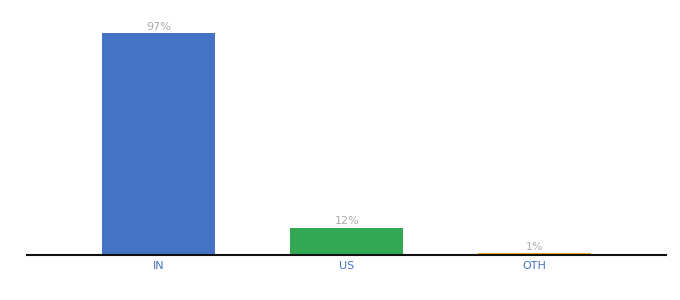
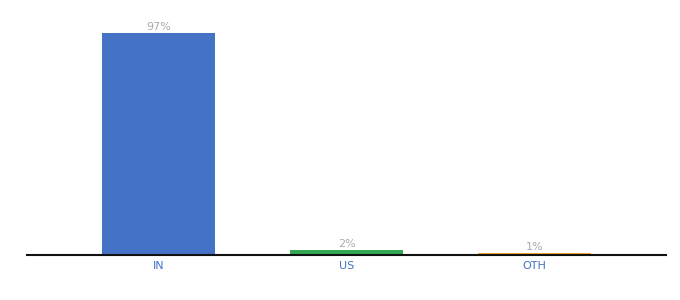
US: 12% -> 2%
